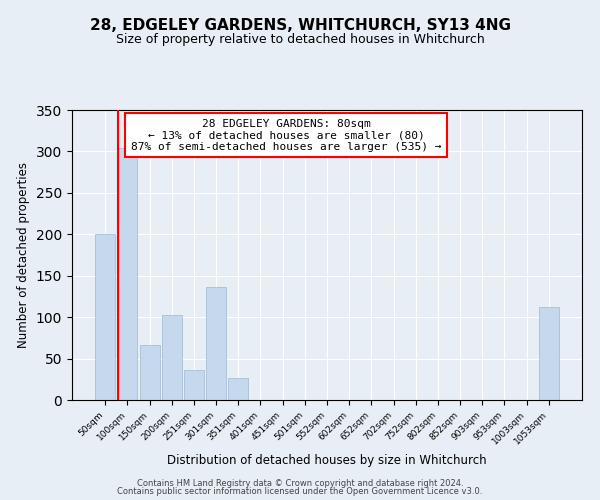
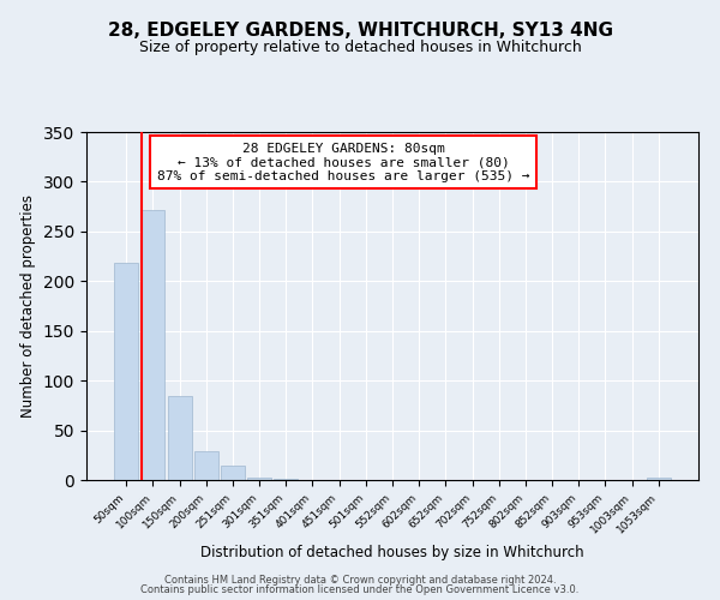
50sqm: 200 -> 218
100sqm: 304 -> 271
150sqm: 66 -> 84
200sqm: 102 -> 29
251sqm: 36 -> 14
301sqm: 136 -> 3
351sqm: 26 -> 1
1053sqm: 112 -> 3
